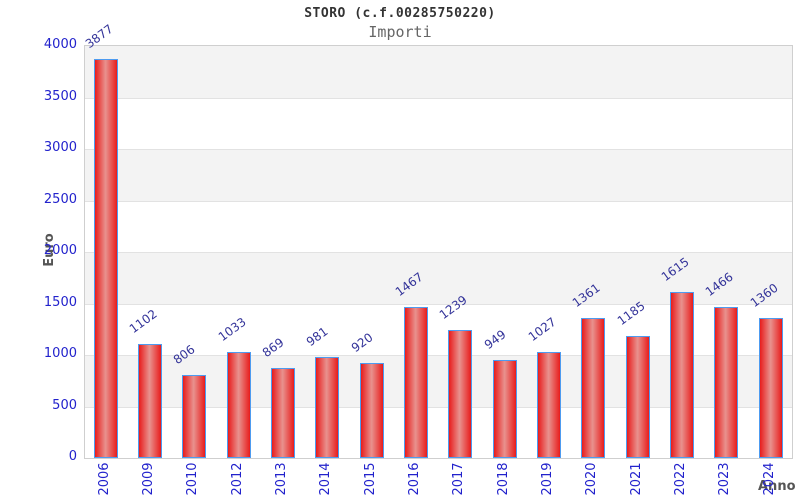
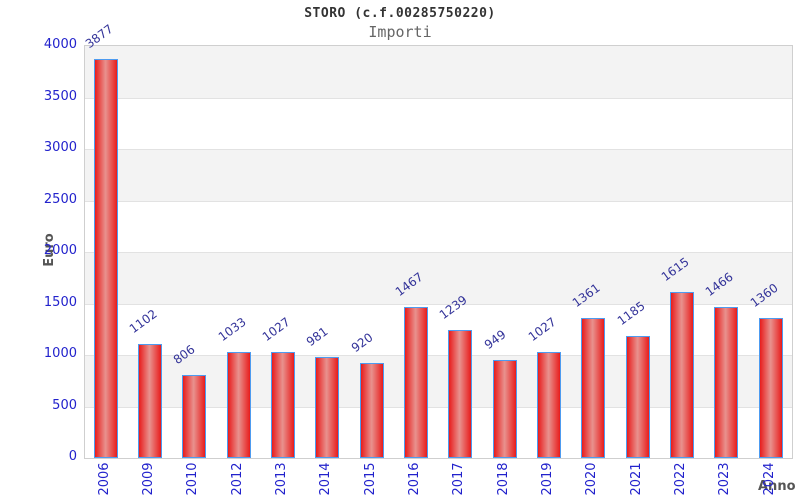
2013: 869 -> 1027
